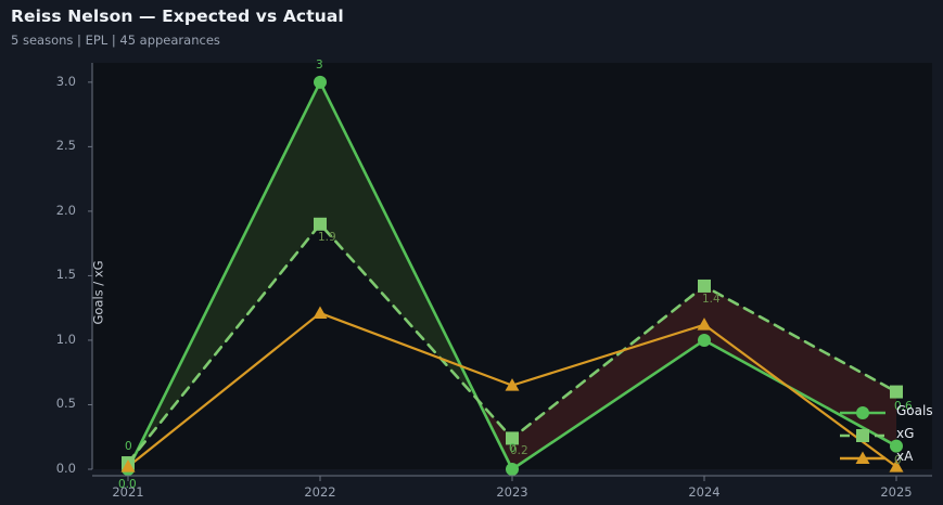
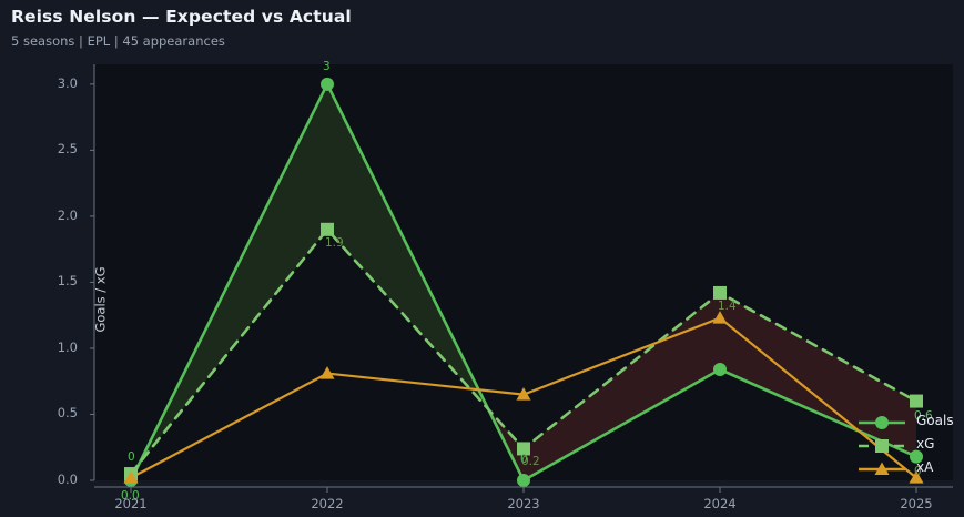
xA/2022: 1.21 -> 0.81
Goals/2024: 1.00 -> 0.84
xA/2024: 1.12 -> 1.23
